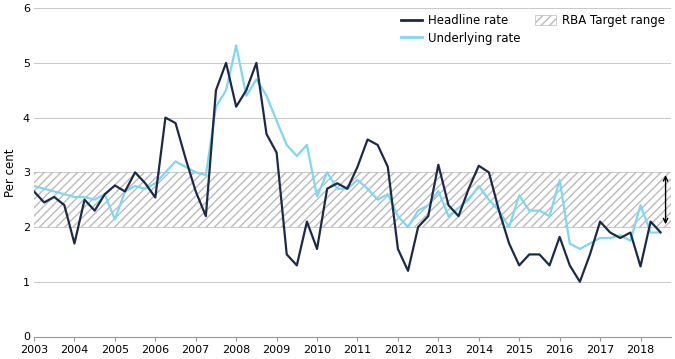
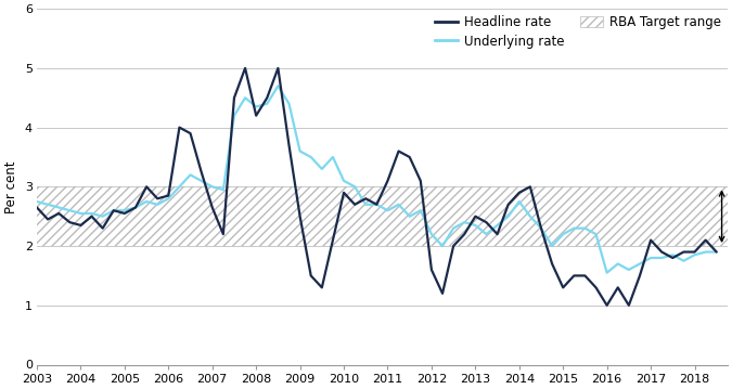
Headline rate/2004: 1.70 -> 2.35
Headline rate/2005: 2.76 -> 2.55
Underlying rate/2005: 2.14 -> 2.60
Headline rate/2006: 2.54 -> 2.85
Underlying rate/2008: 5.32 -> 4.35
Headline rate/2009: 3.36 -> 2.50
Underlying rate/2009: 3.94 -> 3.60
Headline rate/2010: 1.60 -> 2.90
Underlying rate/2010: 2.56 -> 3.10
Underlying rate/2011: 2.86 -> 2.60
Headline rate/2013: 3.14 -> 2.50
Underlying rate/2013: 2.66 -> 2.35
Headline rate/2014: 3.12 -> 2.90
Underlying rate/2015: 2.58 -> 2.20
Headline rate/2016: 1.82 -> 1.00
Underlying rate/2016: 2.86 -> 1.55
Headline rate/2018: 1.28 -> 1.90
Underlying rate/2018: 2.40 -> 1.85
